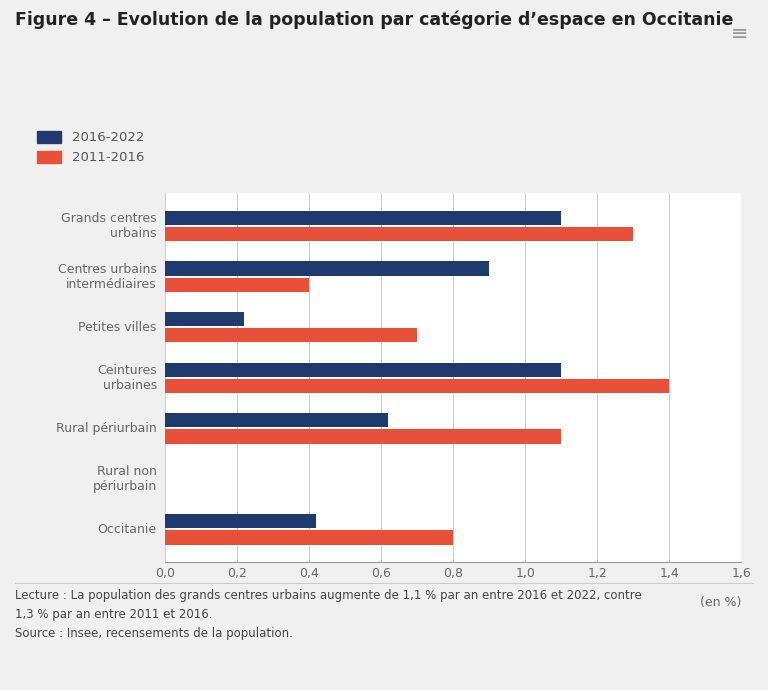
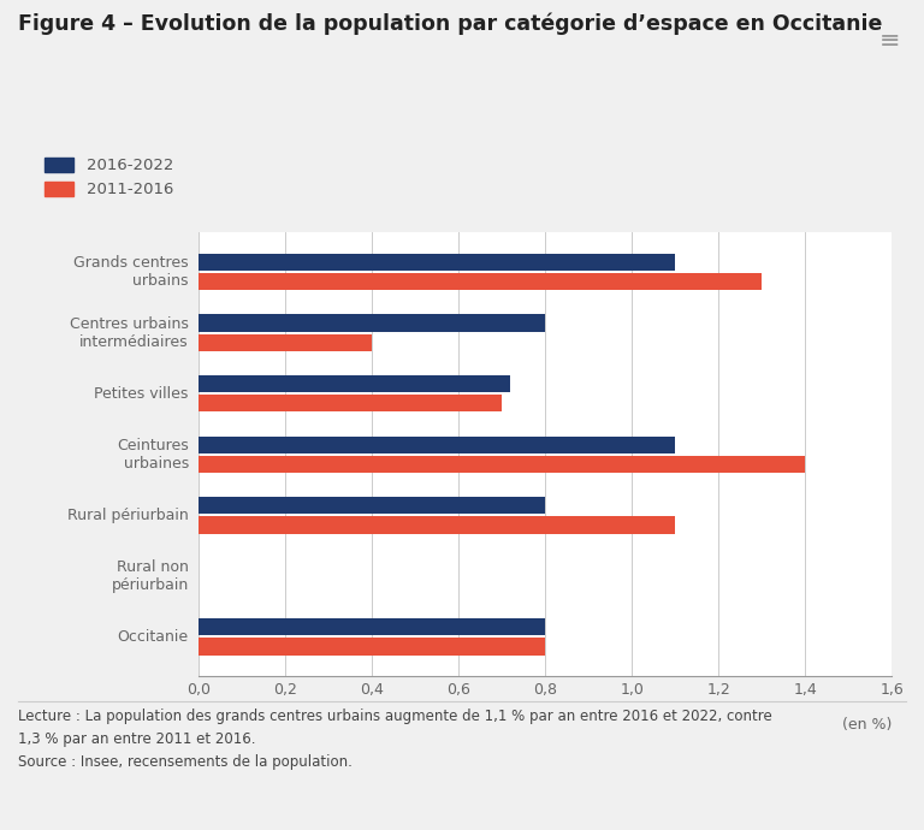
2016-2022/Centres urbains intermédiaires: 0,90 -> 0,80
2016-2022/Petites villes: 0,22 -> 0,72
2016-2022/Rural périurbain: 0,62 -> 0,80
2016-2022/Occitanie: 0,42 -> 0,80
